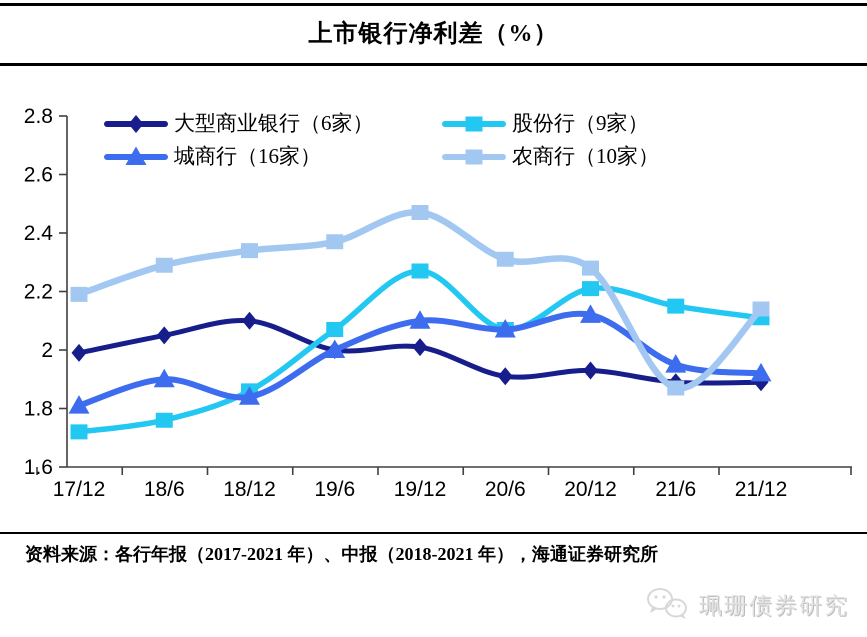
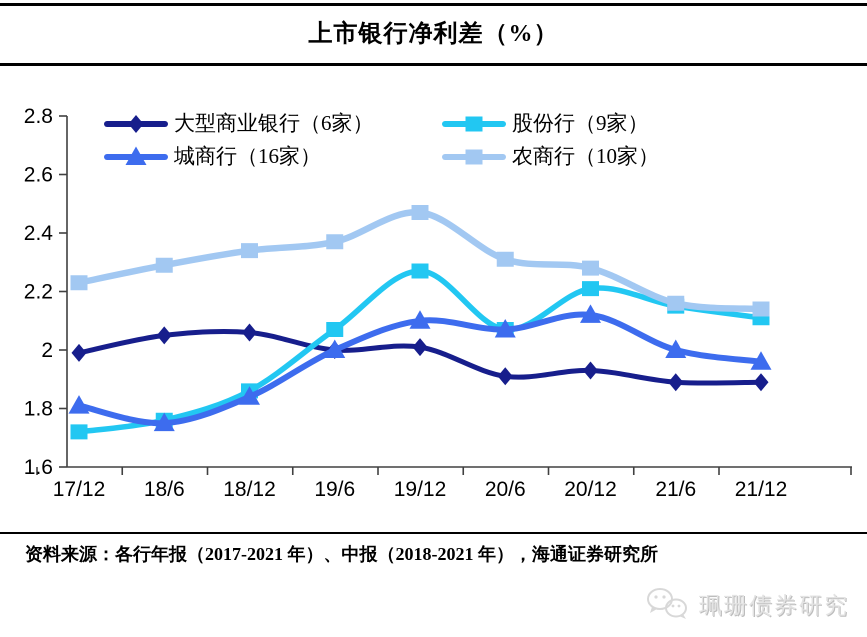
农商行（10家）/17/12: 2.19 -> 2.23
城商行（16家）/18/6: 1.90 -> 1.75
大型商业银行（6家）/18/12: 2.10 -> 2.06
城商行（16家）/21/6: 1.95 -> 2.00
农商行（10家）/21/6: 1.87 -> 2.16
城商行（16家）/21/12: 1.92 -> 1.96
